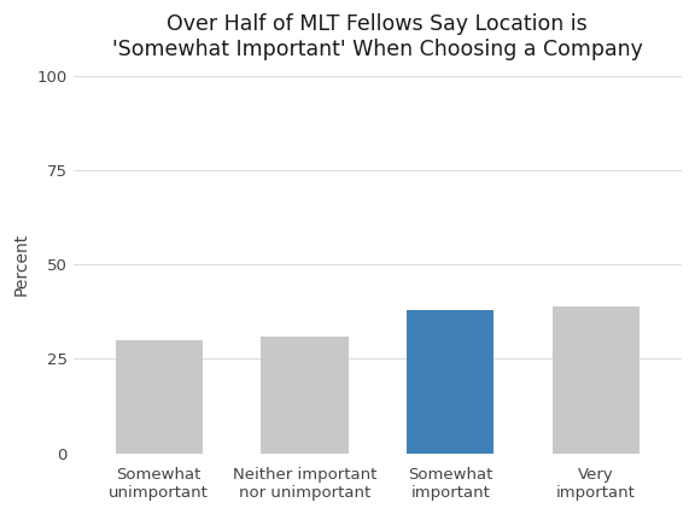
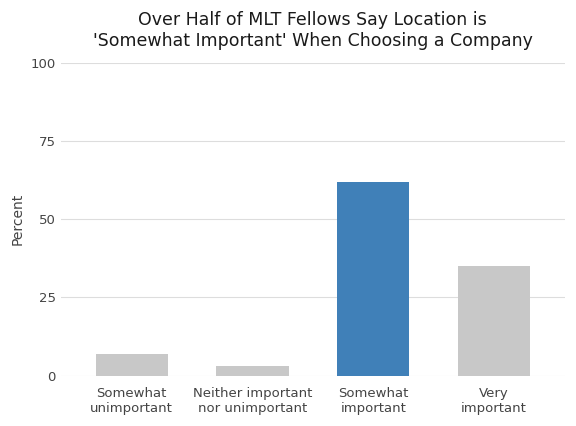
Somewhat unimportant: 30 -> 7
Neither important nor unimportant: 31 -> 3
Somewhat important: 38 -> 62
Very important: 39 -> 35
